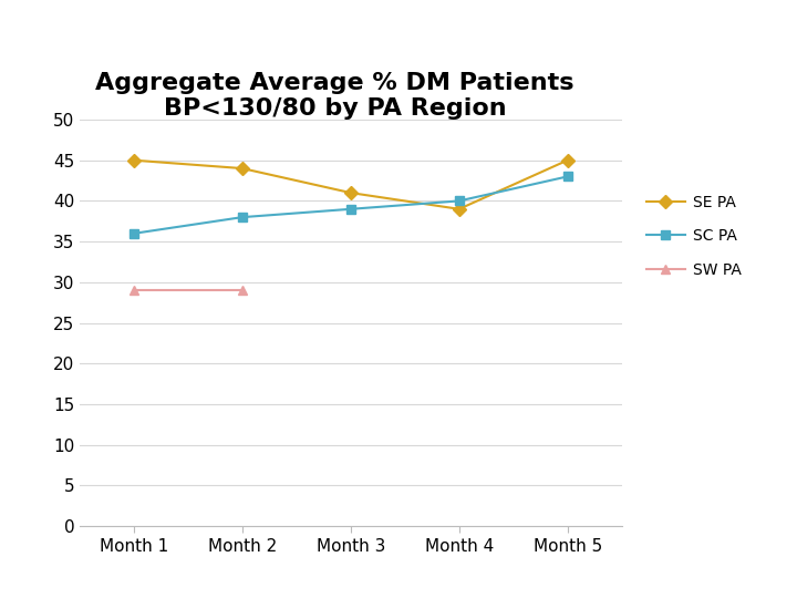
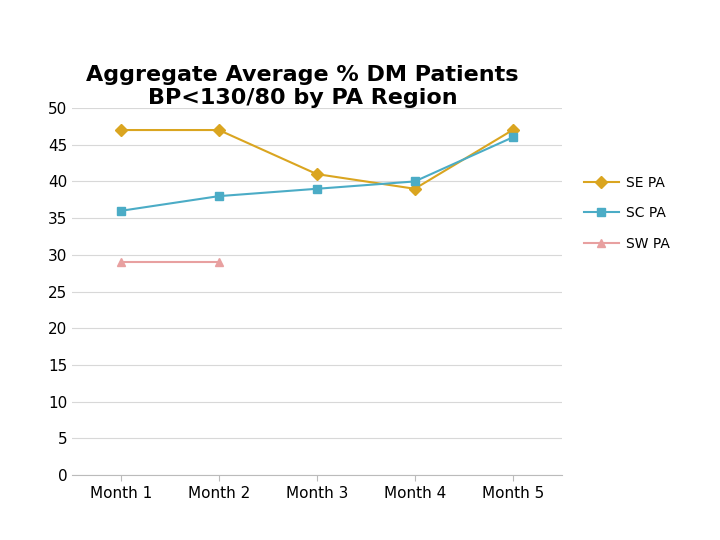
SE PA/Month 1: 45 -> 47
SE PA/Month 2: 44 -> 47
SE PA/Month 5: 45 -> 47
SC PA/Month 5: 43 -> 46
